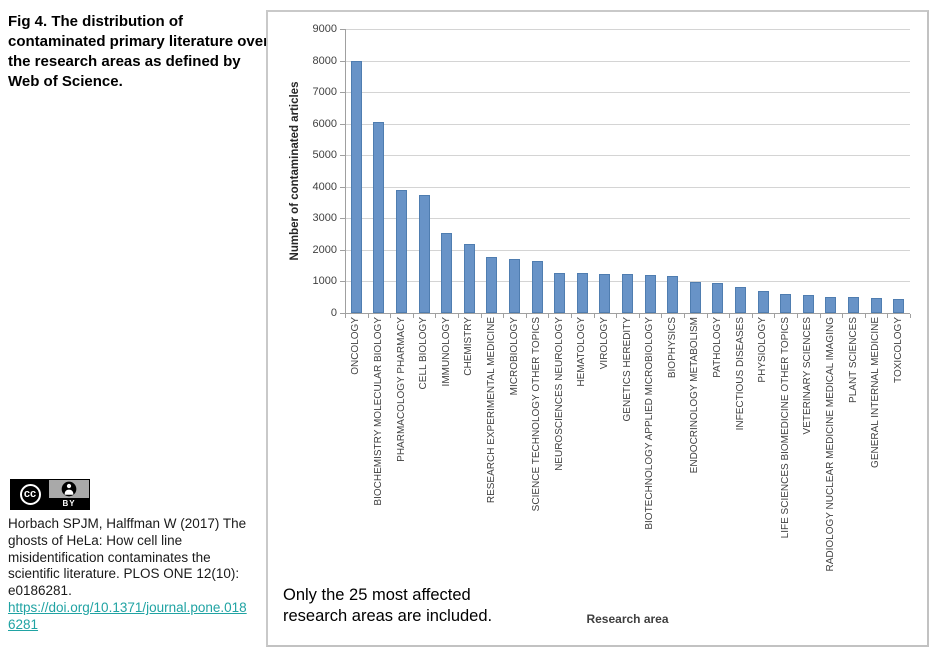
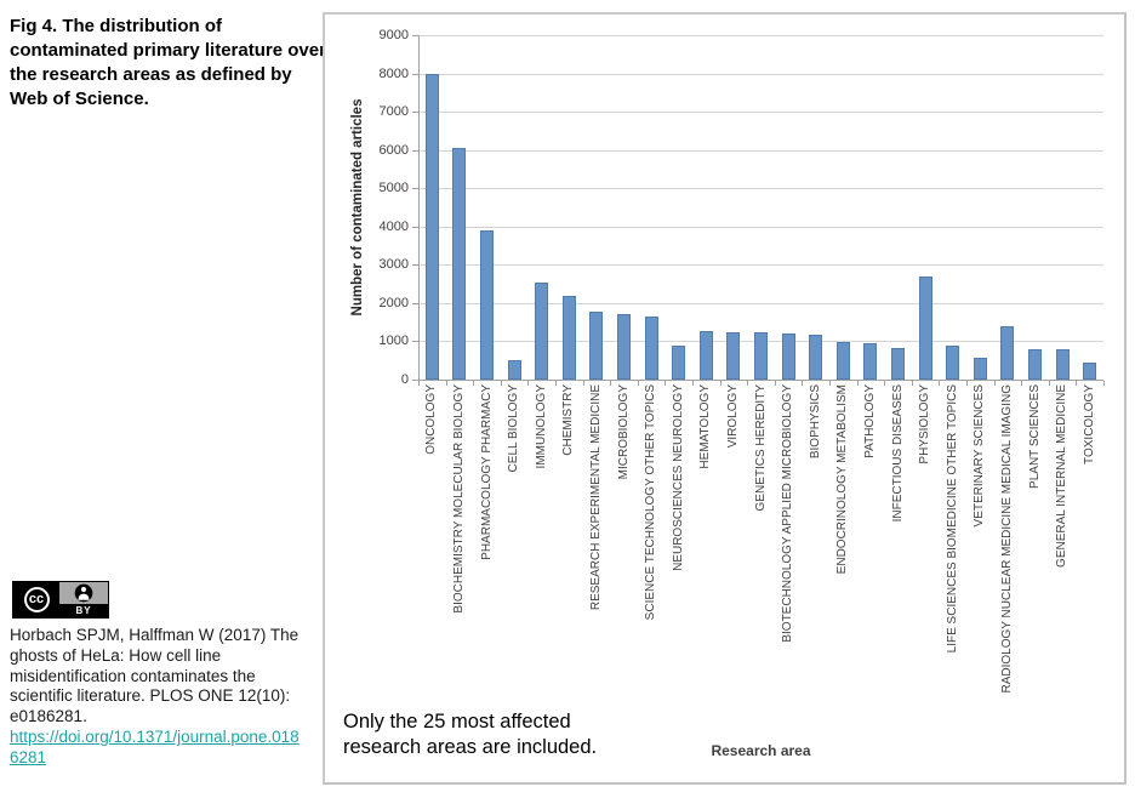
CELL BIOLOGY: 3700 -> 500
NEUROSCIENCES NEUROLOGY: 1300 -> 900
PHYSIOLOGY: 700 -> 2700
LIFE SCIENCES BIOMEDICINE OTHER TOPICS: 600 -> 900
RADIOLOGY NUCLEAR MEDICINE MEDICAL IMAGING: 500 -> 1400
PLANT SCIENCES: 500 -> 800
GENERAL INTERNAL MEDICINE: 500 -> 800
